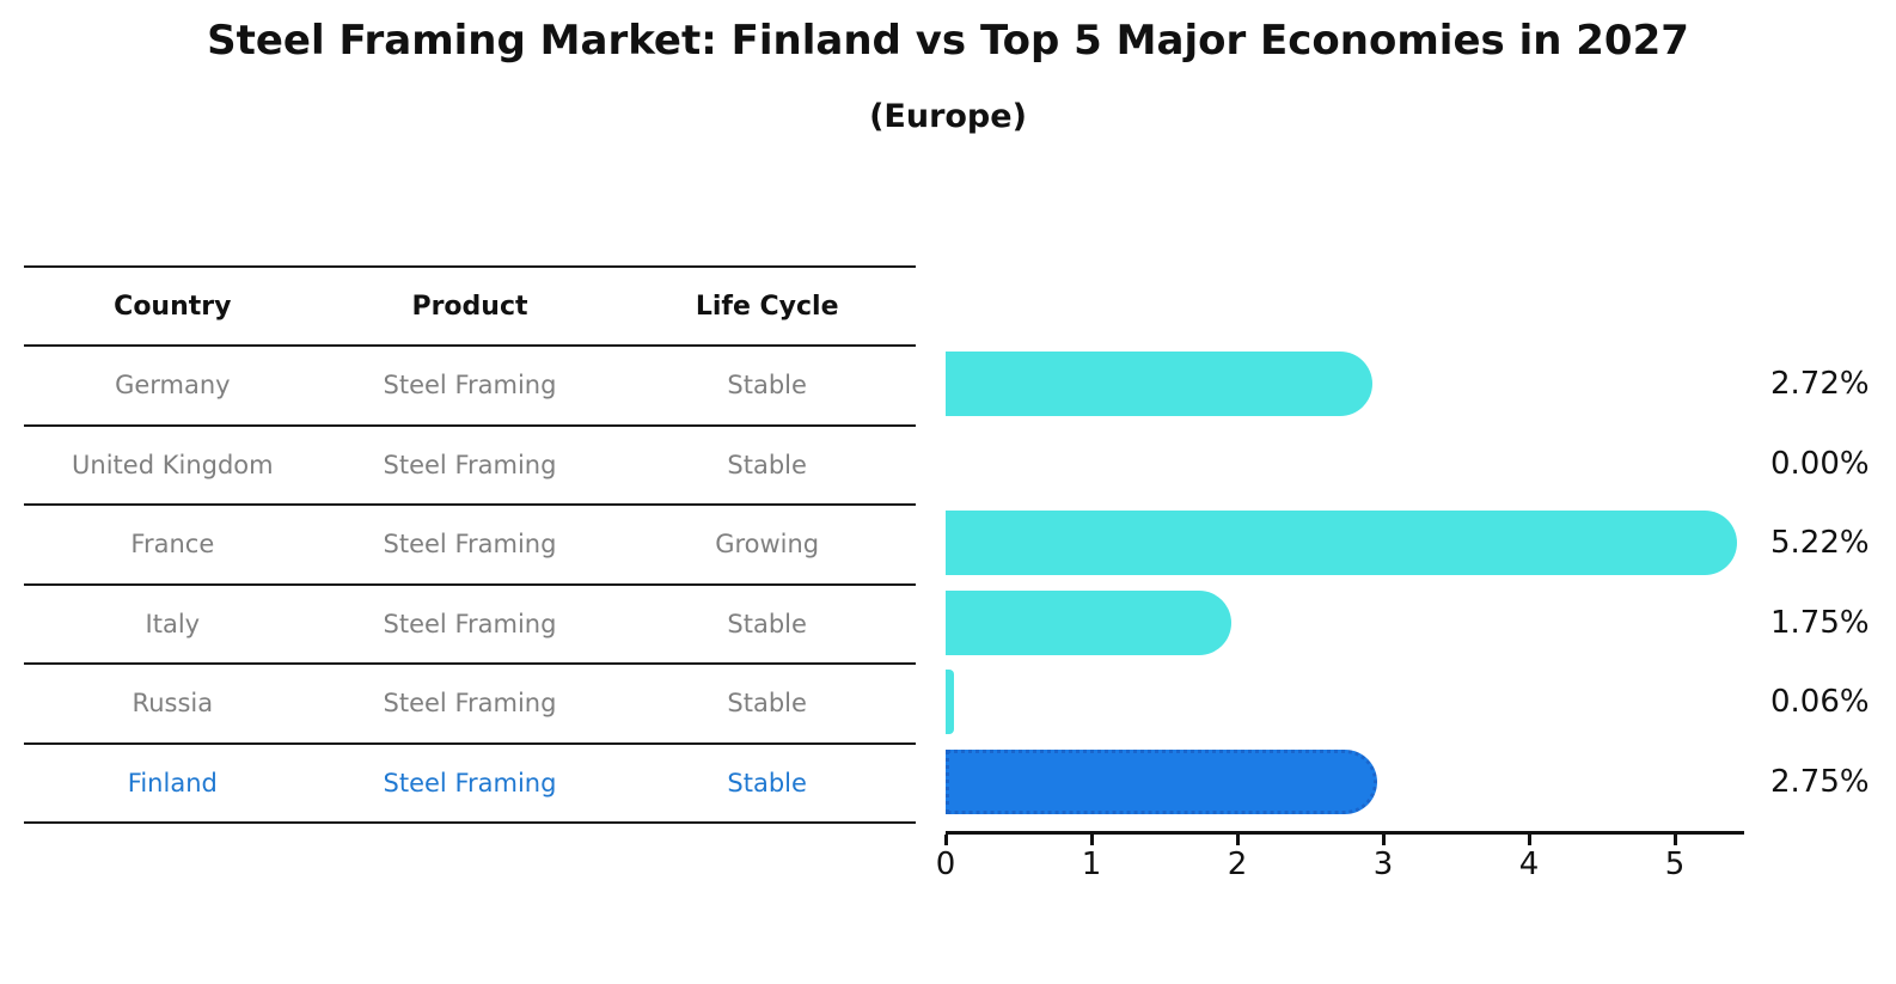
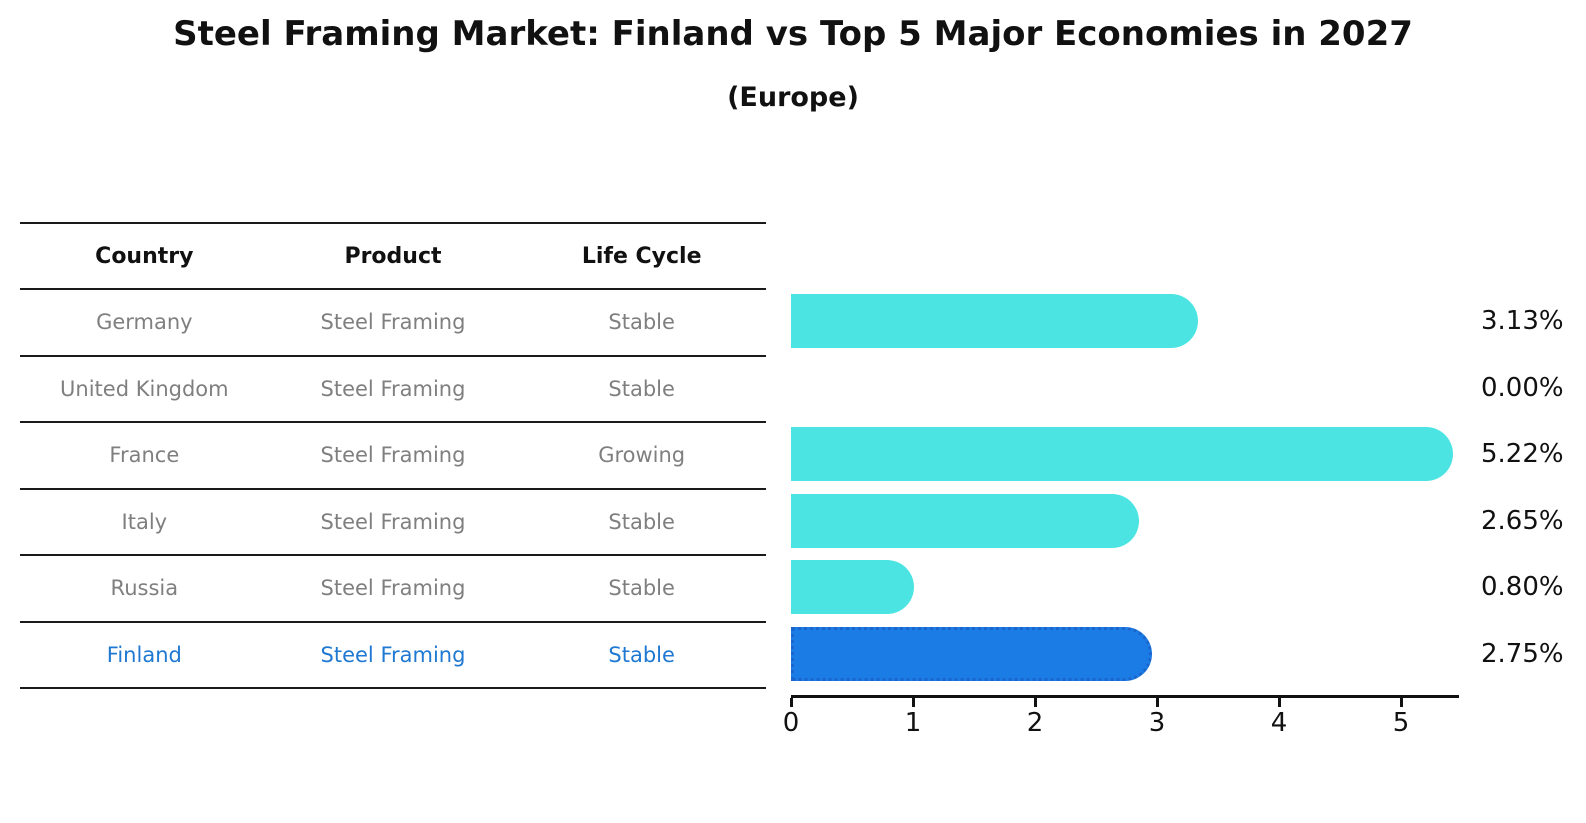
Germany: 2.72% -> 3.13%
Italy: 1.75% -> 2.65%
Russia: 0.06% -> 0.80%
